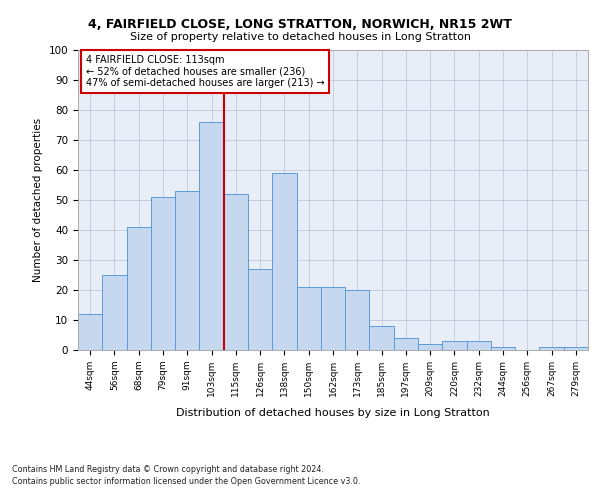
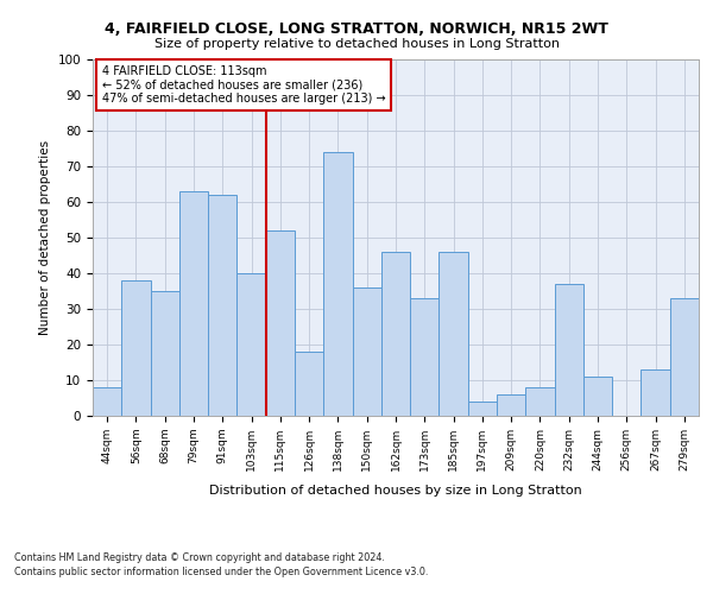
44sqm: 12 -> 8
56sqm: 25 -> 38
68sqm: 41 -> 35
79sqm: 51 -> 63
91sqm: 53 -> 62
103sqm: 76 -> 40
126sqm: 27 -> 18
138sqm: 59 -> 74
150sqm: 21 -> 36
162sqm: 21 -> 46
173sqm: 20 -> 33
185sqm: 8 -> 46
209sqm: 2 -> 6
220sqm: 3 -> 8
232sqm: 3 -> 37
244sqm: 1 -> 11
267sqm: 1 -> 13
279sqm: 1 -> 33
